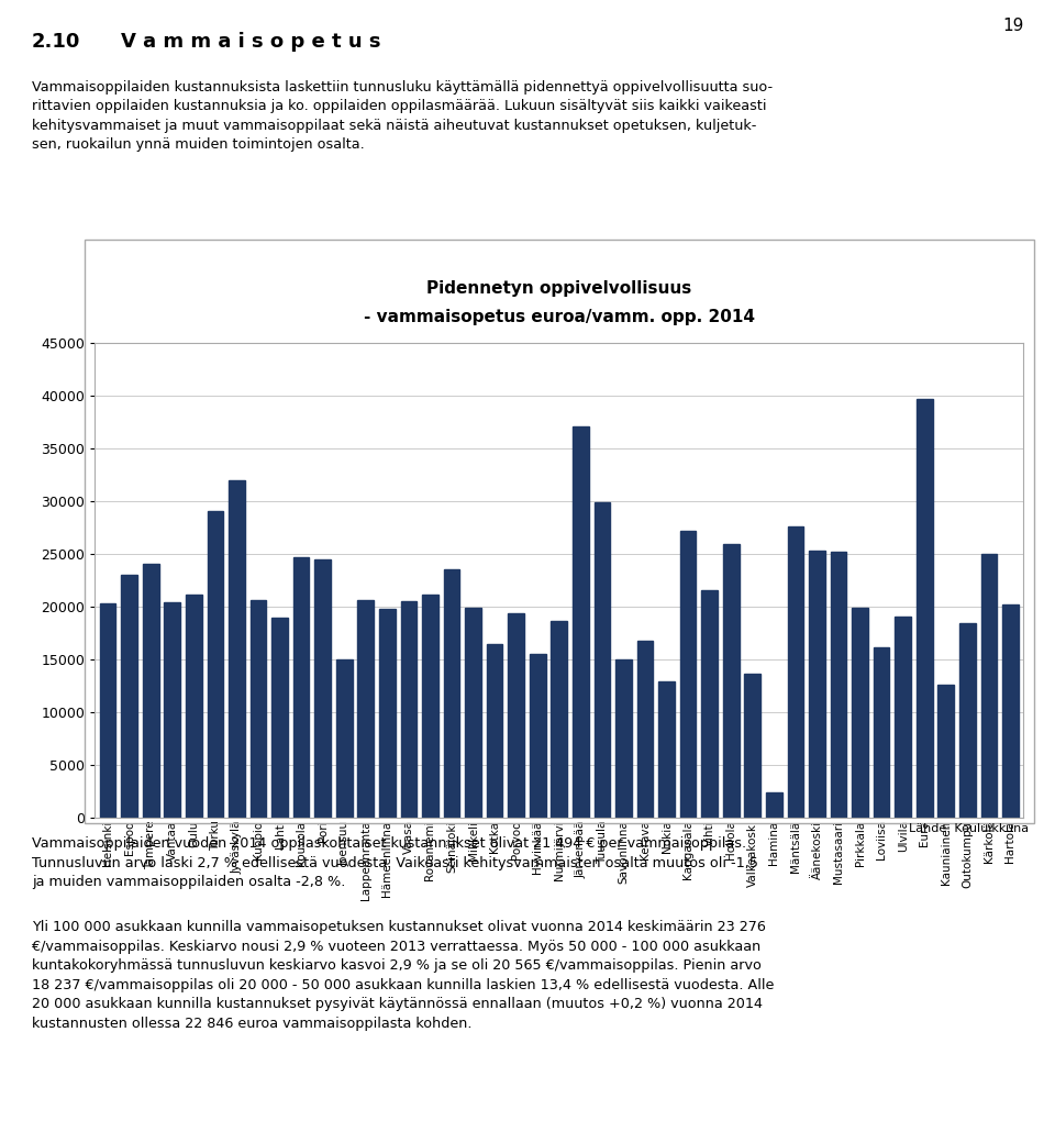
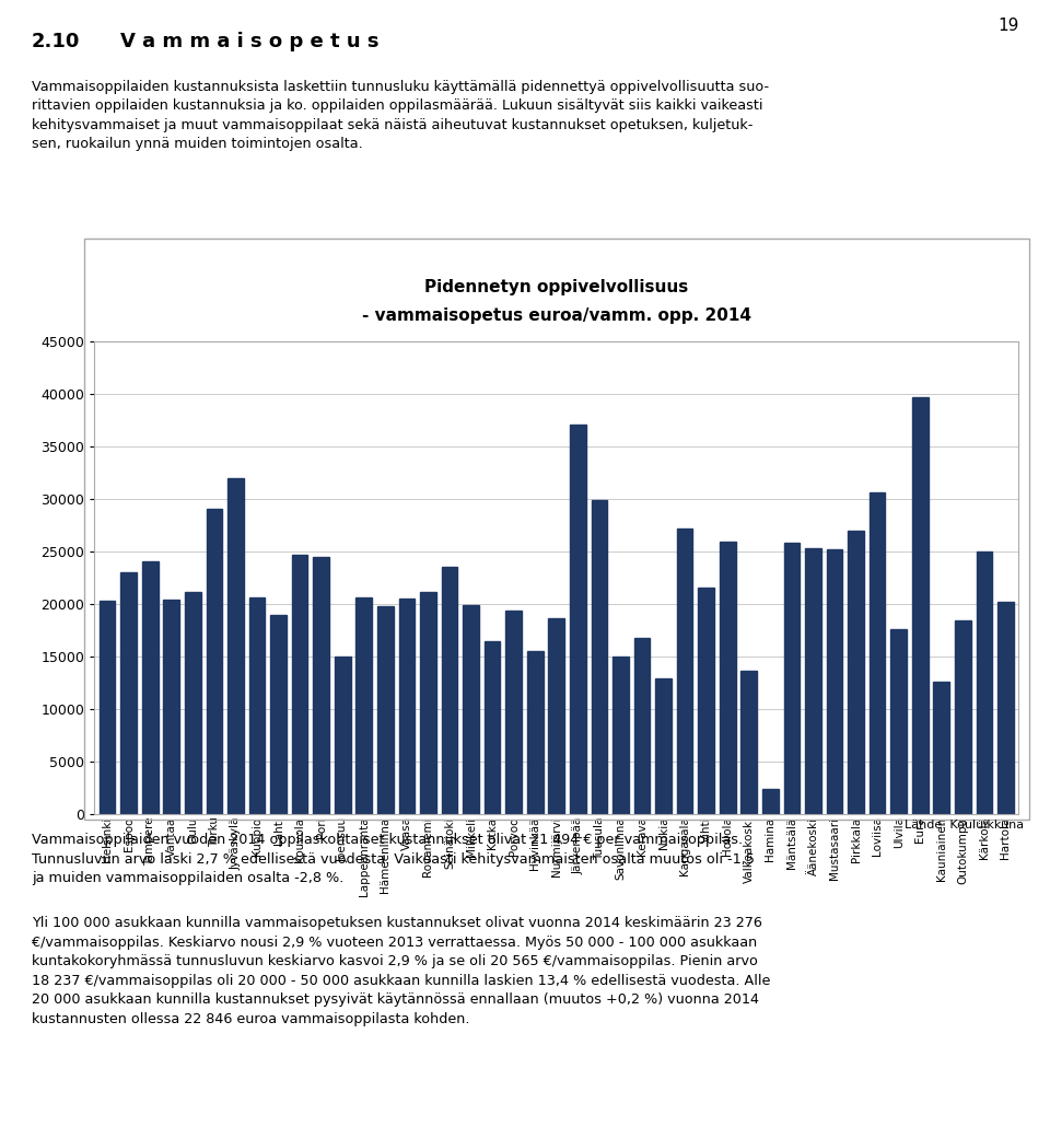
Mäntsälä: 27600 -> 25800
Pirkkala: 19900 -> 27000
Loviisa: 16100 -> 30600
Ulvila: 19000 -> 17600
